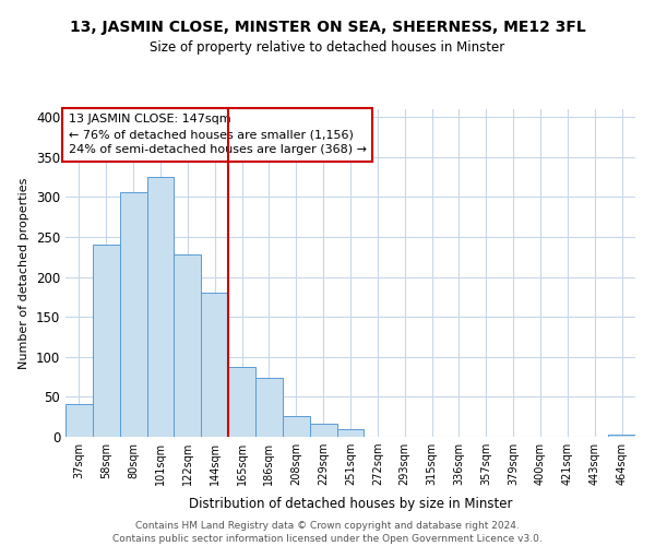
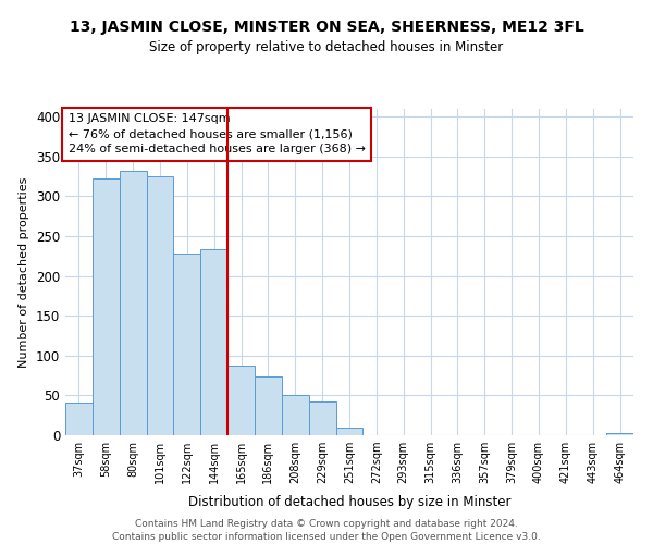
58sqm: 241 -> 322
80sqm: 306 -> 332
144sqm: 180 -> 234
208sqm: 26 -> 50
229sqm: 17 -> 42
